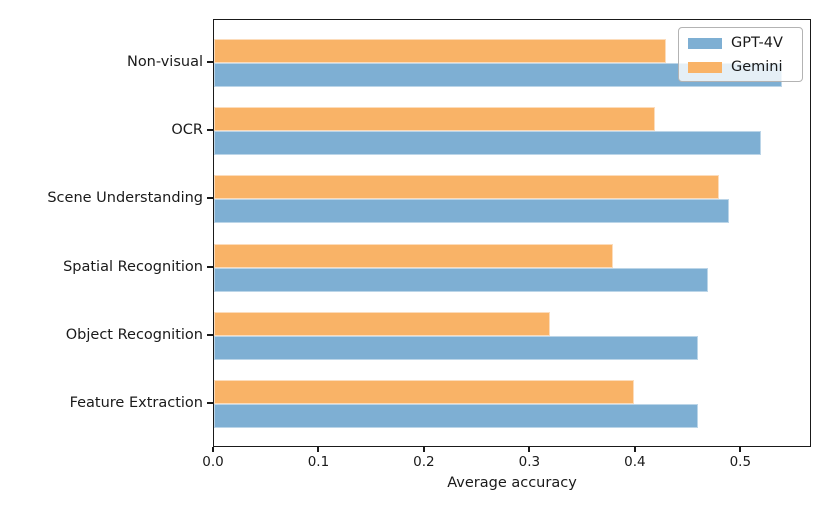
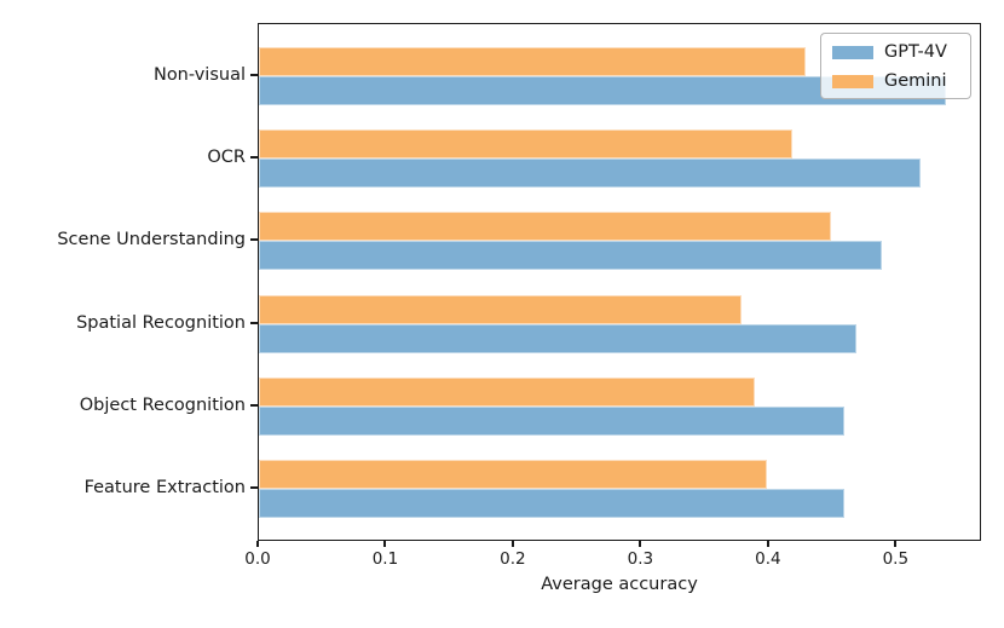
Gemini/Scene Understanding: 0.48 -> 0.45
Gemini/Object Recognition: 0.32 -> 0.39
